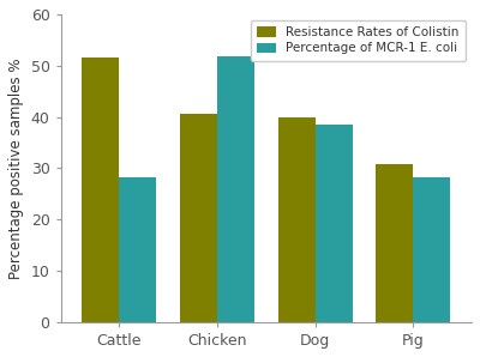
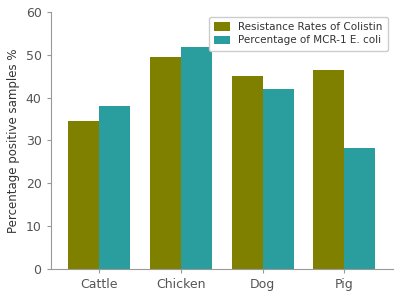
Resistance Rates of Colistin/Cattle: 51.5 -> 34.5
Percentage of MCR-1 E. coli/Cattle: 28.3 -> 38.0
Resistance Rates of Colistin/Chicken: 40.5 -> 49.5
Resistance Rates of Colistin/Dog: 39.8 -> 45.0
Percentage of MCR-1 E. coli/Dog: 38.5 -> 42.0
Resistance Rates of Colistin/Pig: 30.8 -> 46.5
